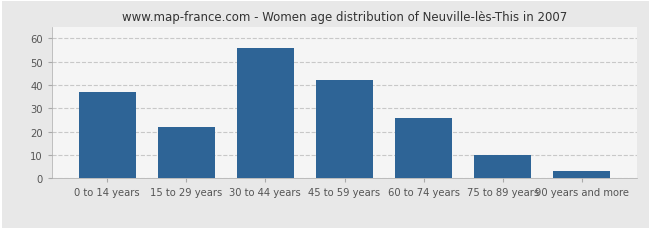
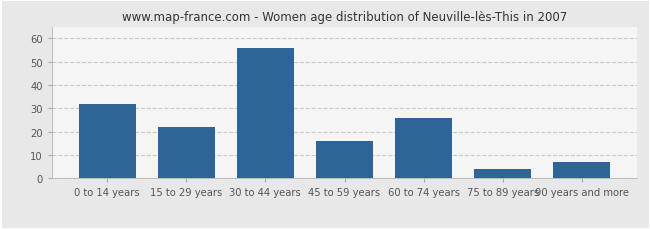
0 to 14 years: 37 -> 32
45 to 59 years: 42 -> 16
75 to 89 years: 10 -> 4
90 years and more: 3 -> 7
